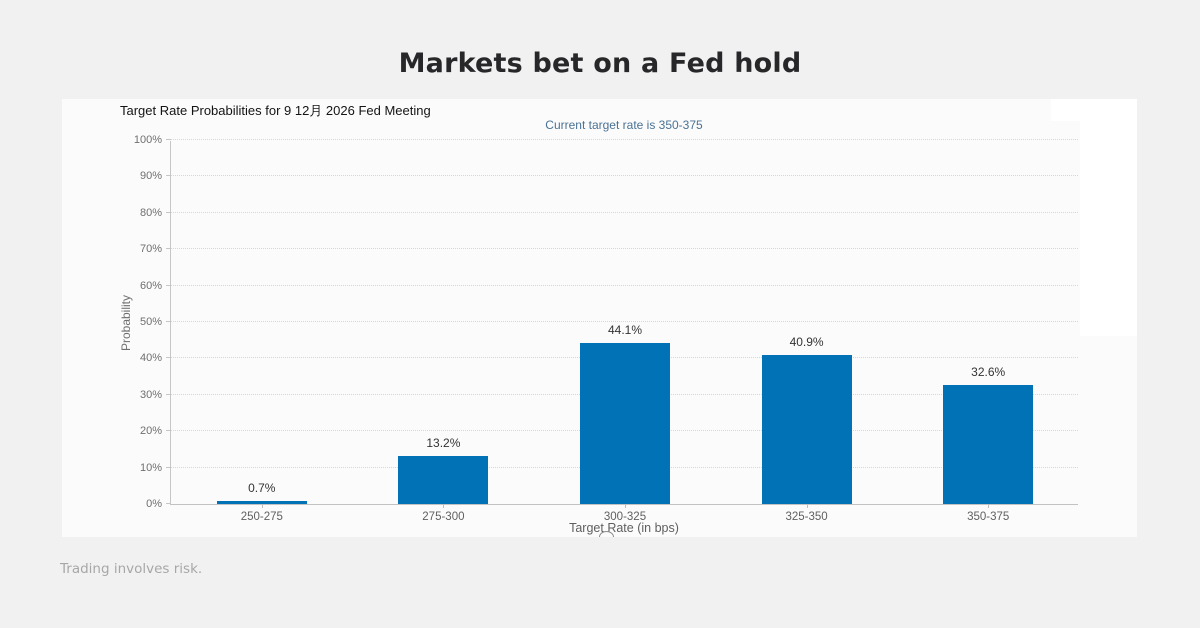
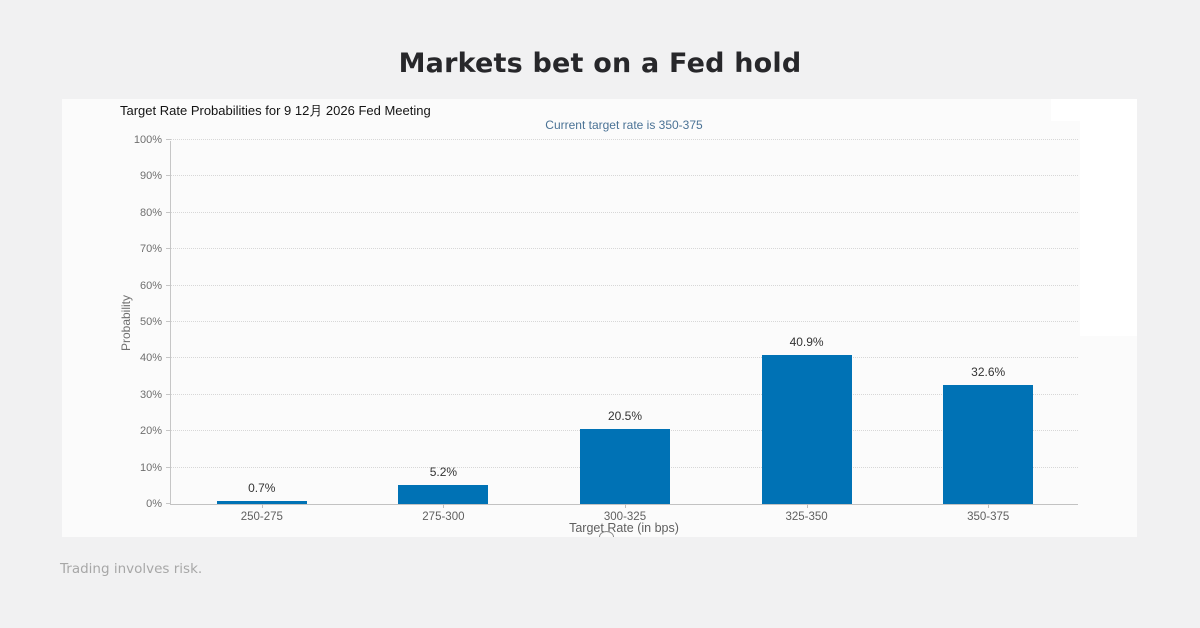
275-300: 13.2% -> 5.2%
300-325: 44.1% -> 20.5%
